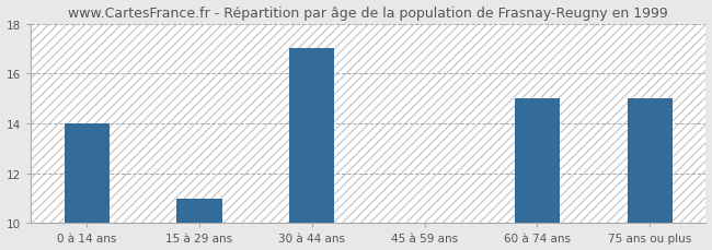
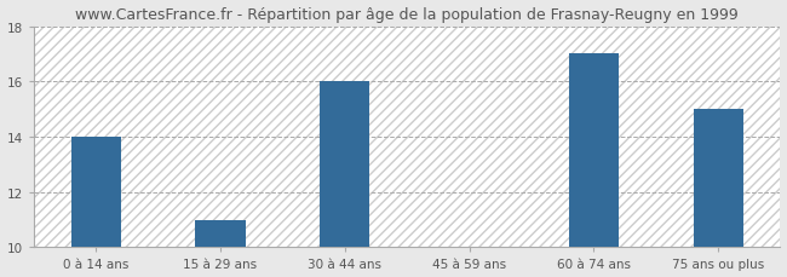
30 à 44 ans: 17 -> 16
60 à 74 ans: 15 -> 17
